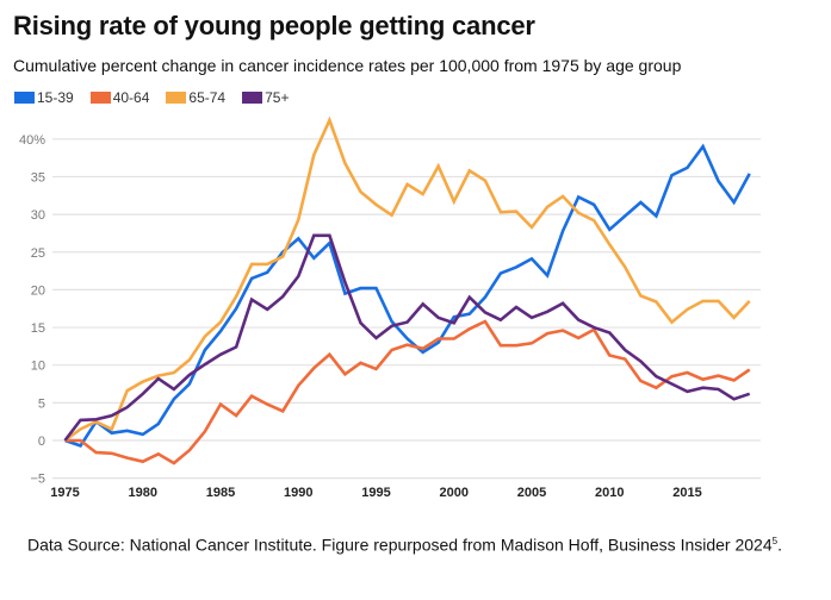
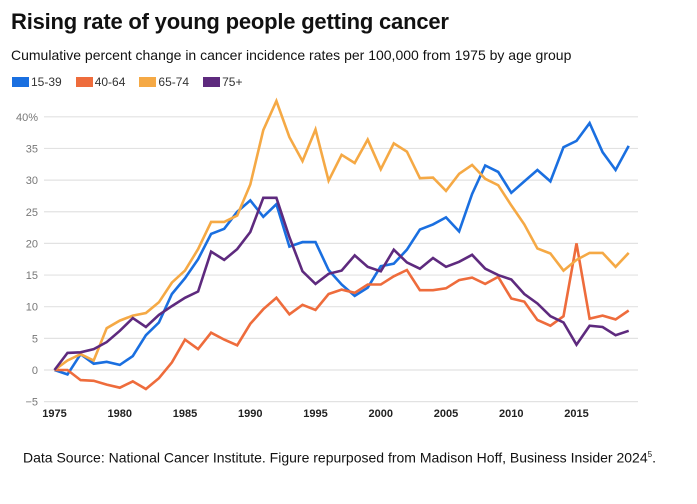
65-74/1995: 31% -> 38%
40-64/2015: 9% -> 20%
75+/2015: 6% -> 4%
